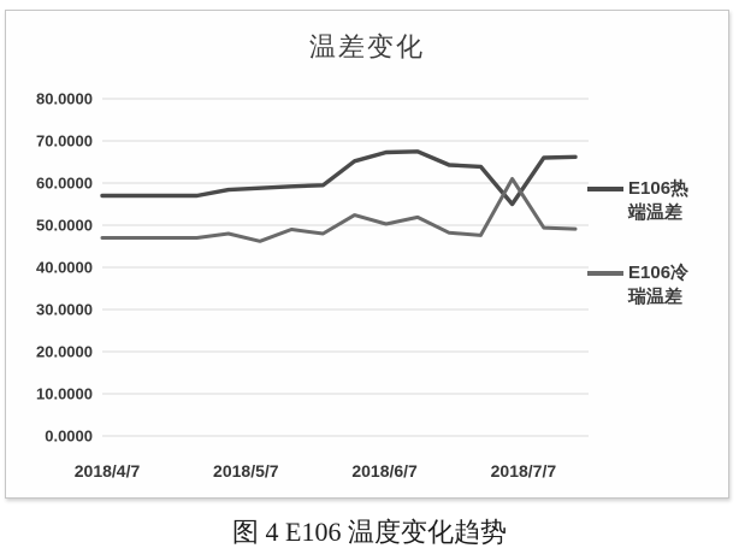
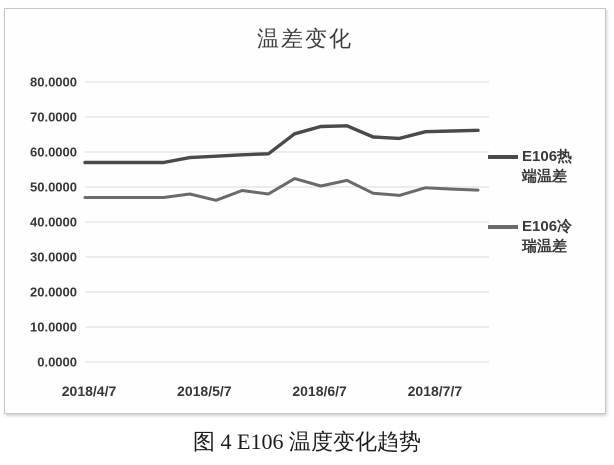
E106热端温差/2018/7/7: 55 -> 66
E106冷瑞温差/2018/7/7: 61 -> 50
